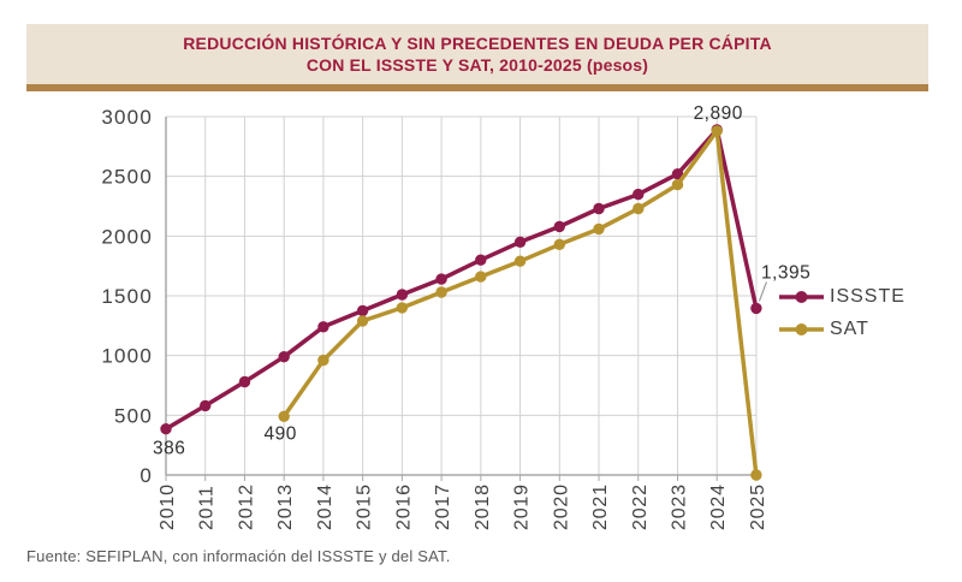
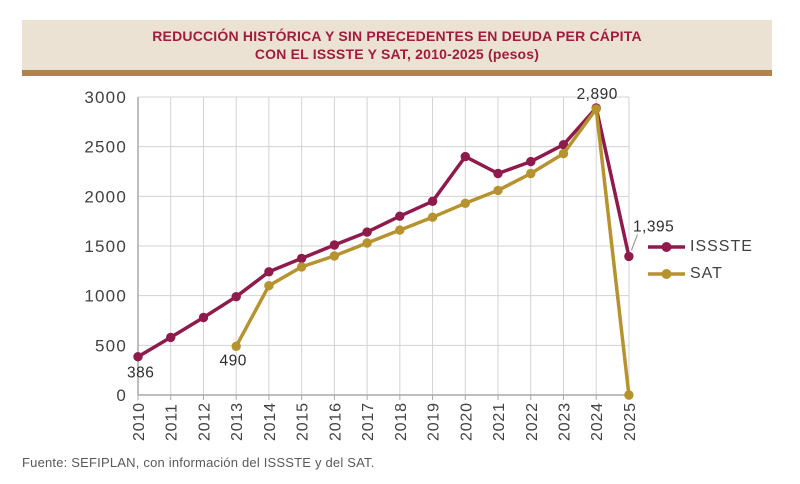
SAT/2014: 1000 -> 1100
ISSSTE/2020: 2100 -> 2400
